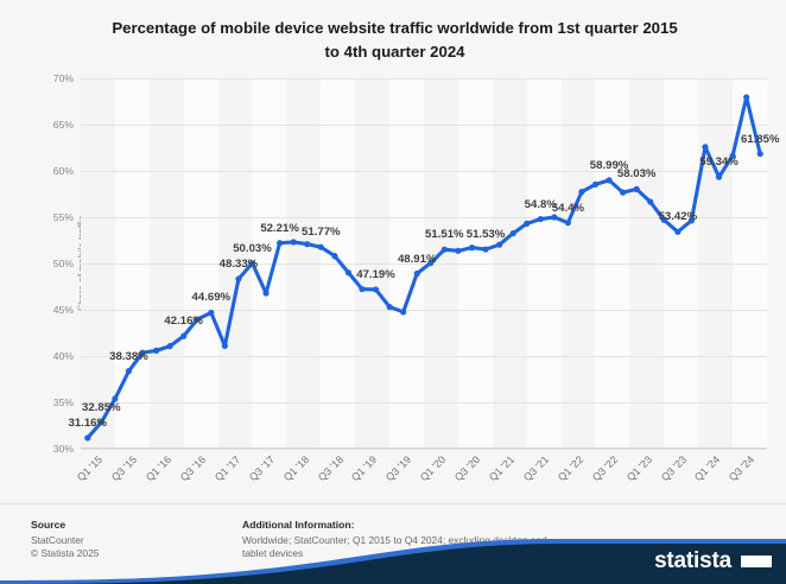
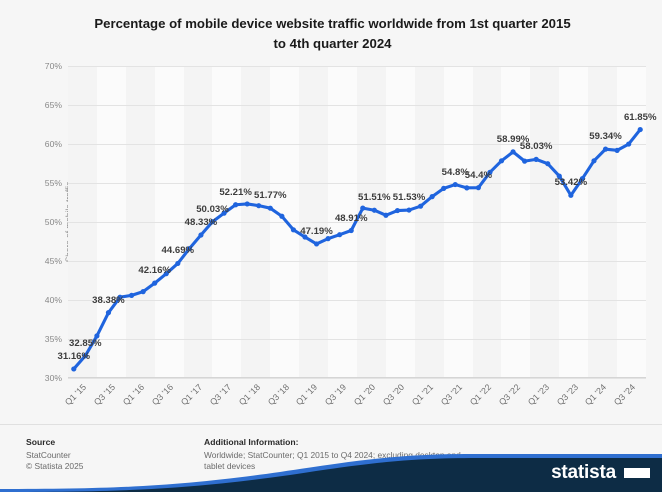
Q1 '17: 35% -> 44%
Q3 '17: 33% -> 47%
Q1 '19: 50% -> 51%
Q3 '19: 45% -> 52%
Q1 '20: 49% -> 52%
Q1 '22: 49% -> 51%
Q3 '22: 46% -> 51%
Q1 '23: 57% -> 52%
Q1 '24: 65% -> 55%
Q3 '24: 68% -> 55%
